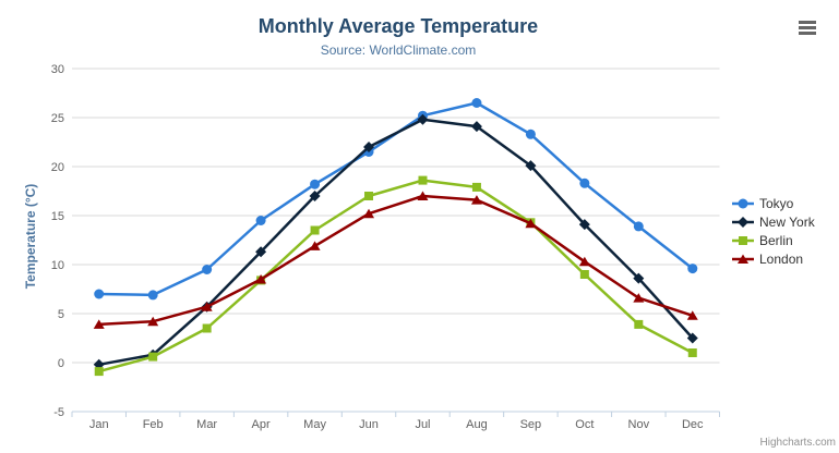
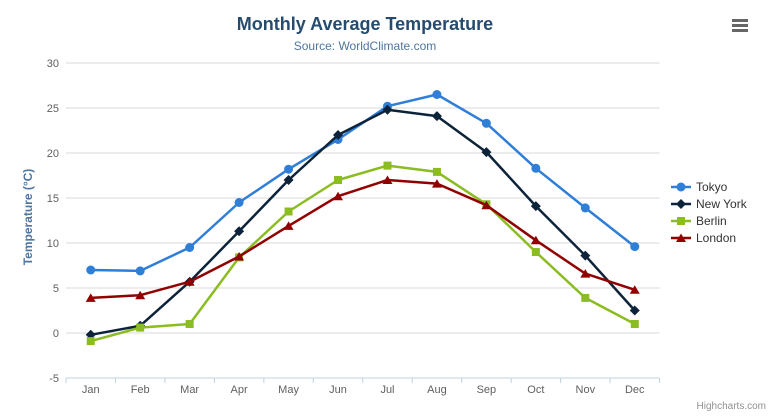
Berlin/Mar: 4 -> 1
